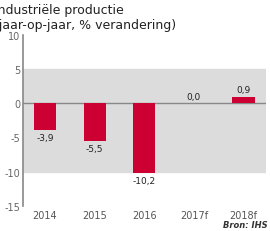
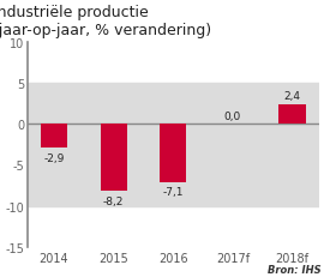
2014: -3,9 -> -2,9
2015: -5,5 -> -8,2
2016: -10,2 -> -7,1
2018f: 0,9 -> 2,4
